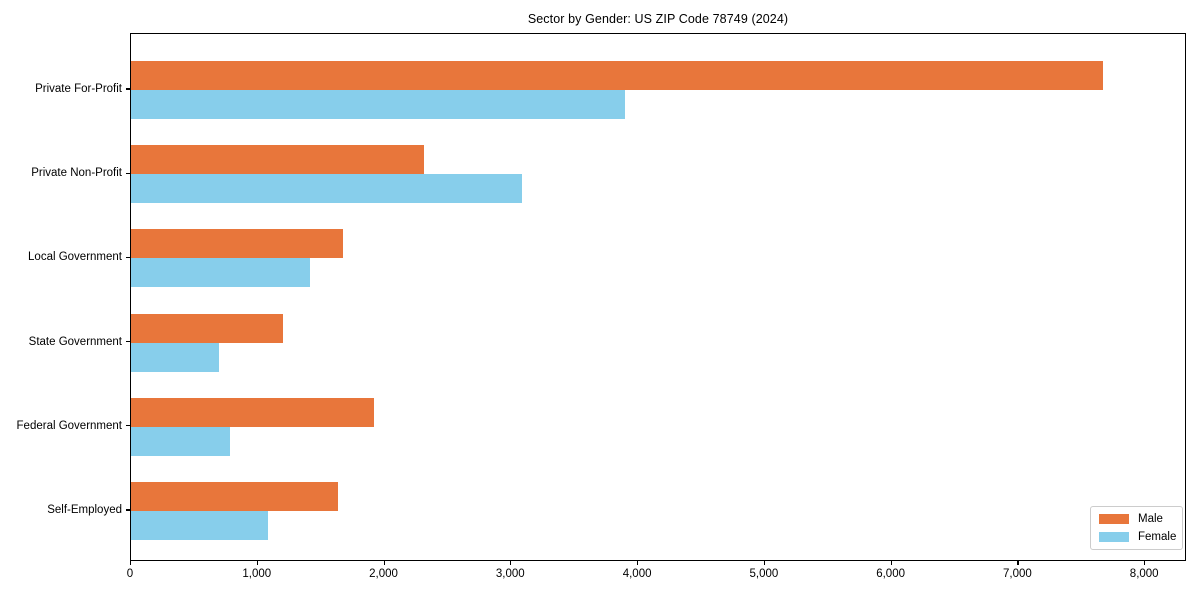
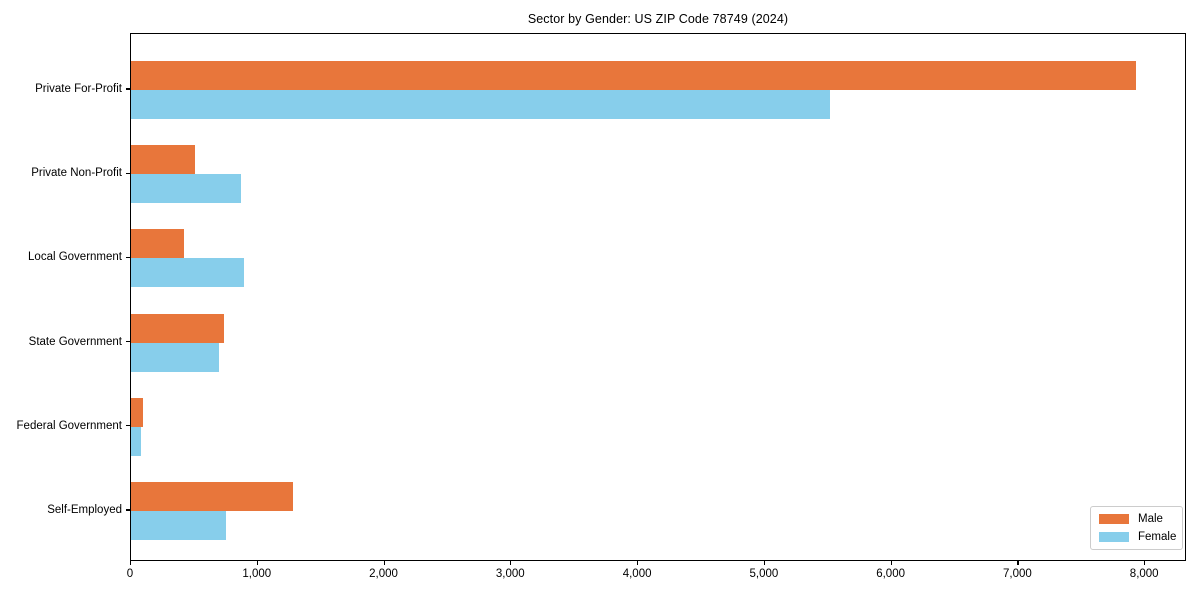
Male/Private For-Profit: 7670 -> 7930
Female/Private For-Profit: 3900 -> 5510
Male/Private Non-Profit: 2310 -> 500
Female/Private Non-Profit: 3080 -> 860
Male/Local Government: 1670 -> 420
Female/Local Government: 1410 -> 890
Male/State Government: 1200 -> 740
Male/Federal Government: 1920 -> 100
Female/Federal Government: 780 -> 80
Male/Self-Employed: 1630 -> 1280
Female/Self-Employed: 1080 -> 750
